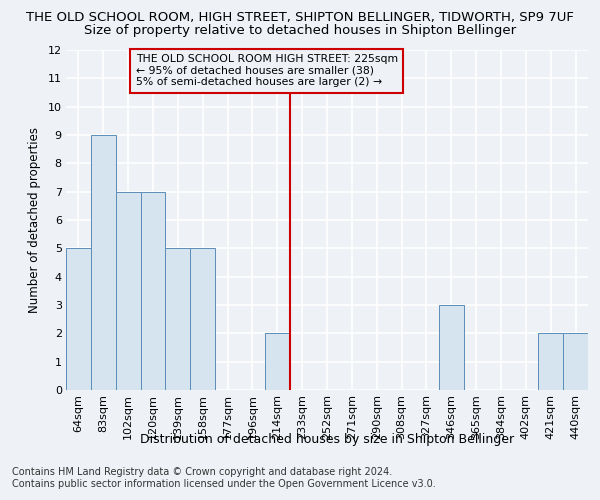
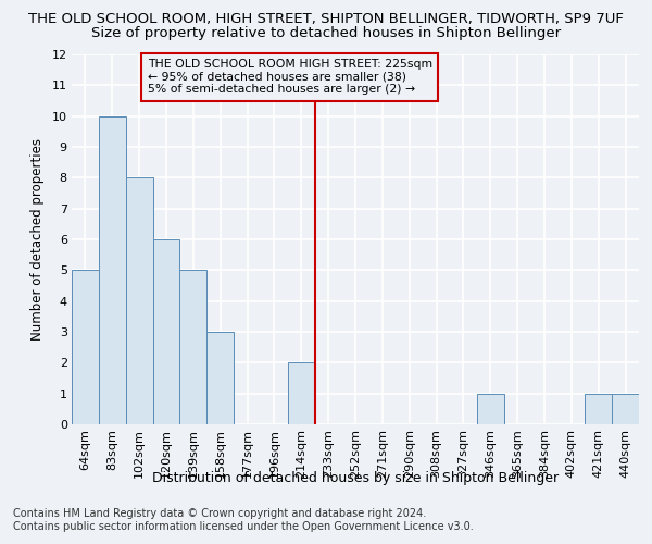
83sqm: 9 -> 10
102sqm: 7 -> 8
120sqm: 7 -> 6
158sqm: 5 -> 3
346sqm: 3 -> 1
421sqm: 2 -> 1
440sqm: 2 -> 1
